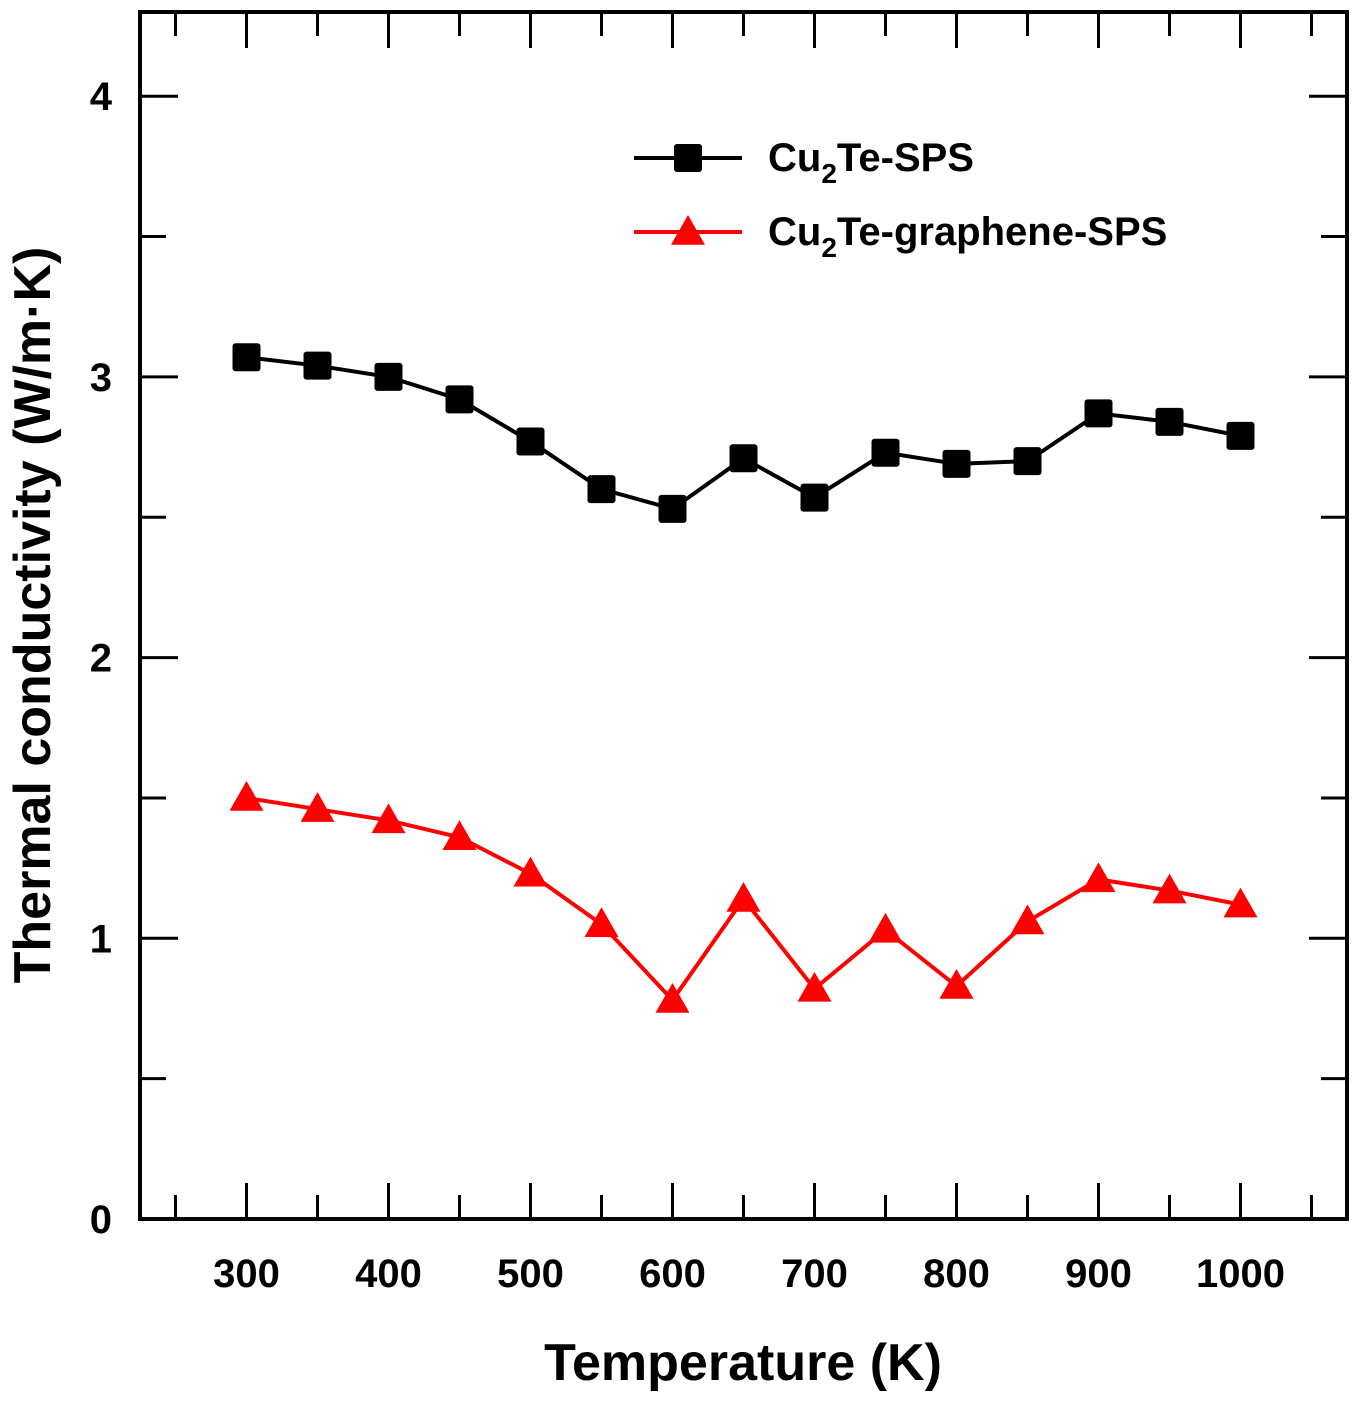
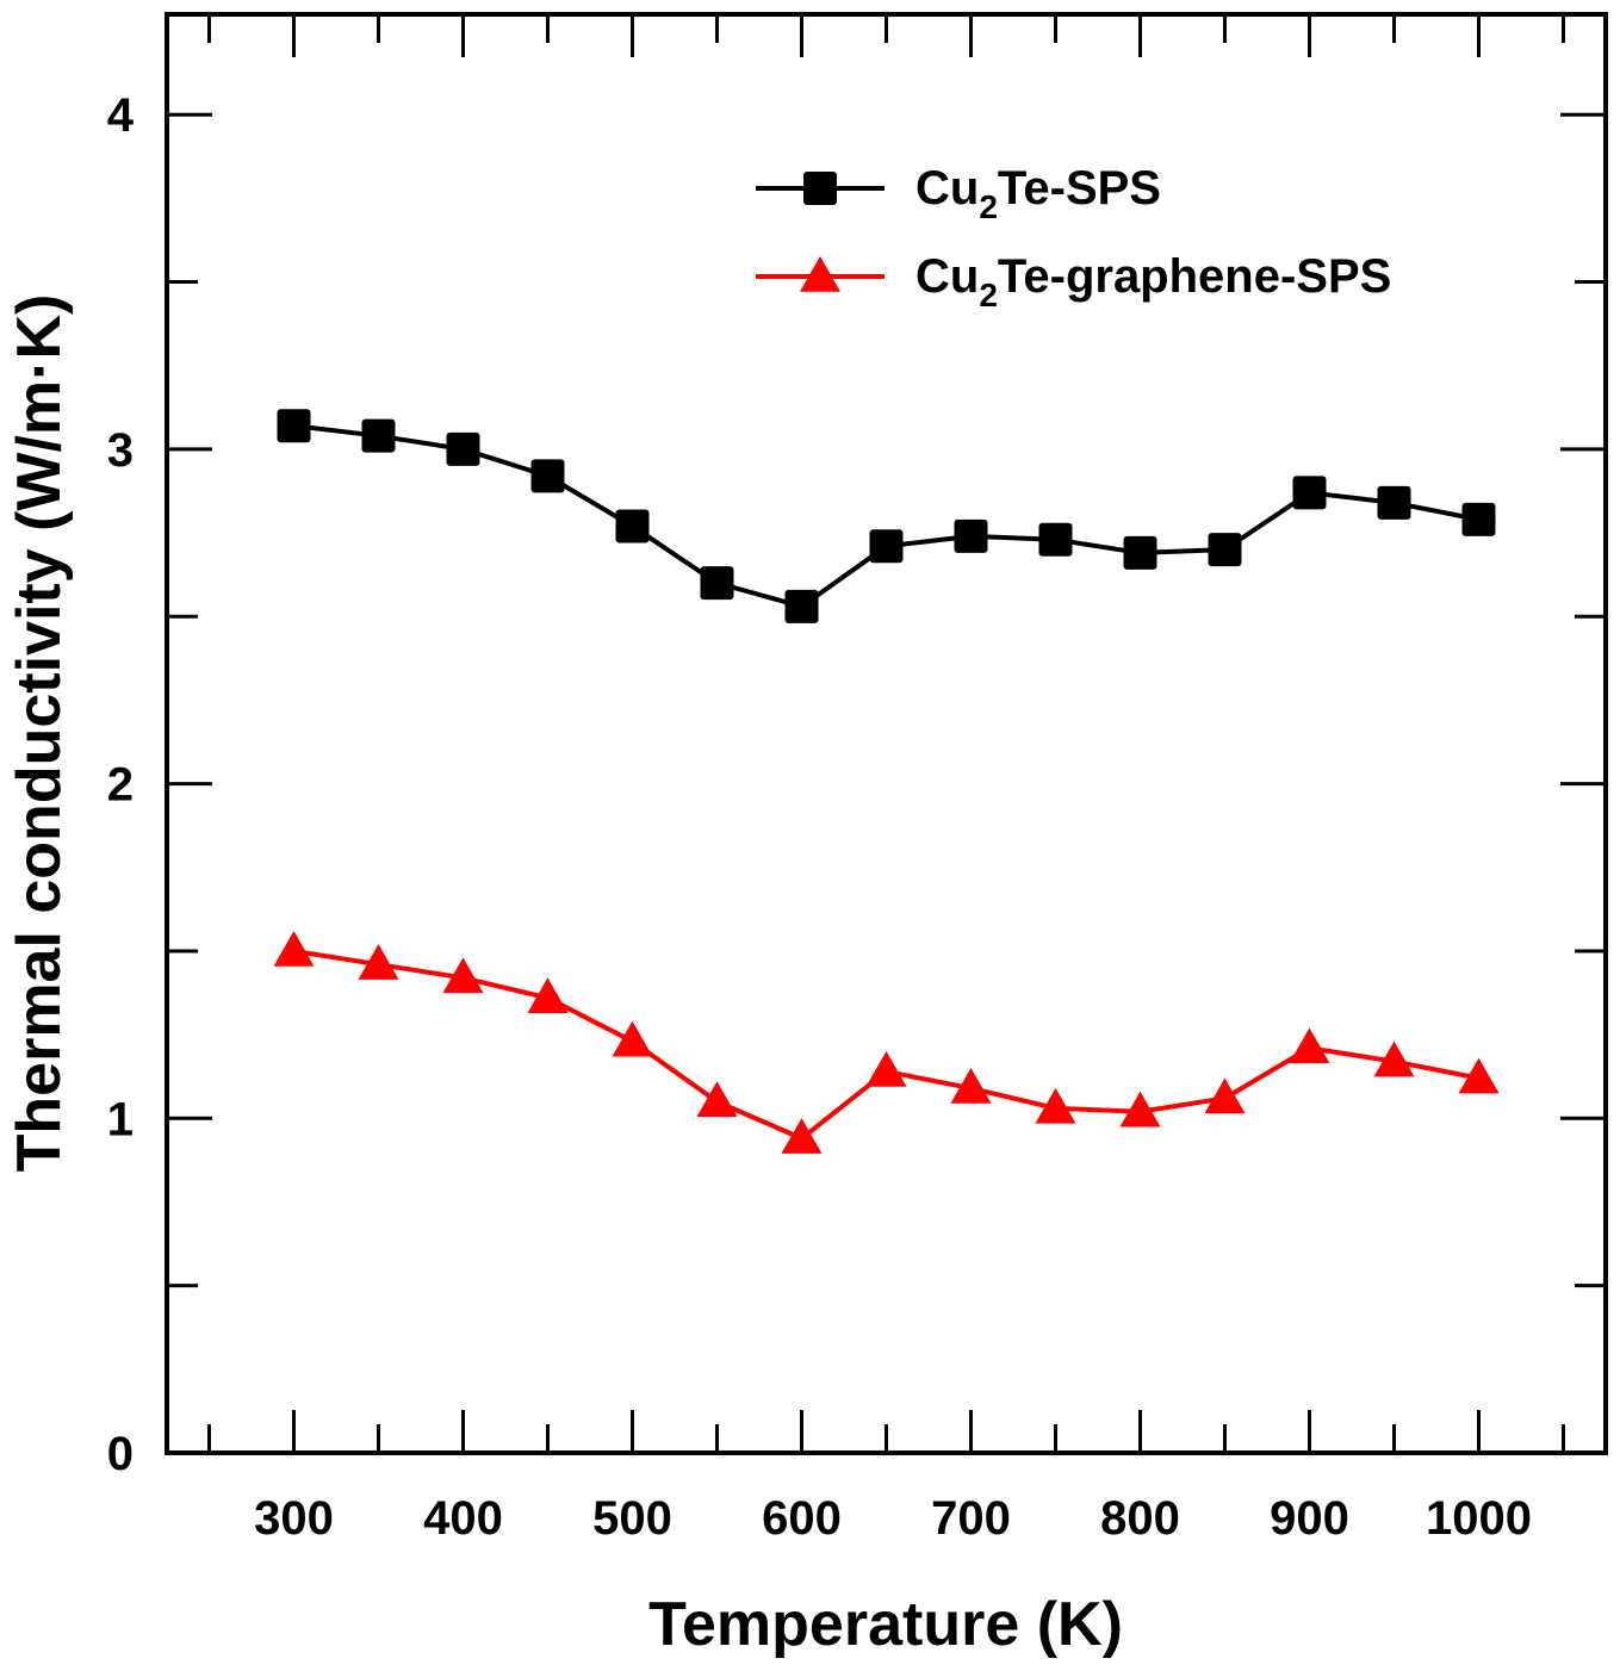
Cu2Te-graphene-SPS/600: 0.78 -> 0.94
Cu2Te-SPS/700: 2.57 -> 2.74
Cu2Te-graphene-SPS/700: 0.82 -> 1.09
Cu2Te-graphene-SPS/800: 0.83 -> 1.02
